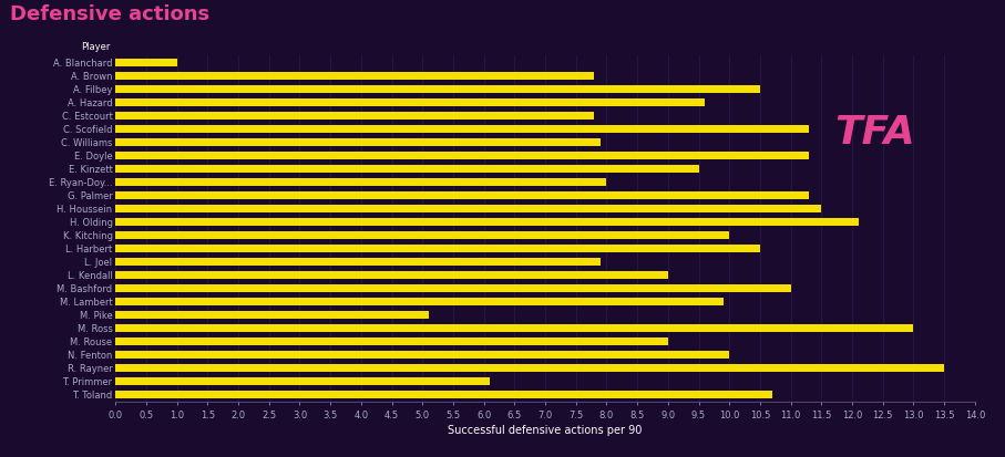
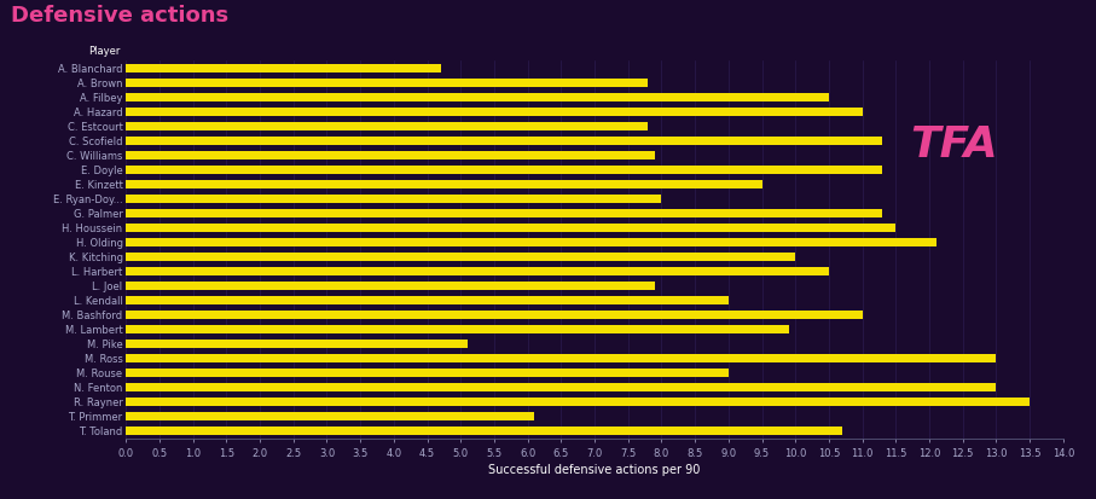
A. Blanchard: 1.0 -> 4.7
A. Hazard: 9.6 -> 11.0
N. Fenton: 10.0 -> 13.0
